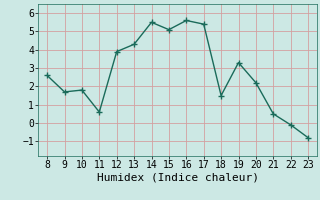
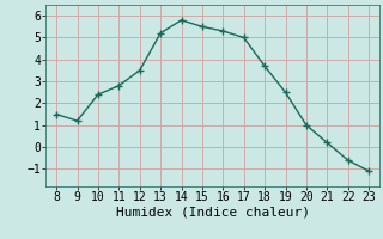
8: 2.6 -> 1.5
9: 1.7 -> 1.2
10: 1.8 -> 2.4
11: 0.6 -> 2.8
12: 3.9 -> 3.5
13: 4.3 -> 5.2
14: 5.5 -> 5.8
15: 5.1 -> 5.5
16: 5.6 -> 5.3
17: 5.4 -> 5.0
18: 1.5 -> 3.7
19: 3.3 -> 2.5
20: 2.2 -> 1.0
21: 0.5 -> 0.2
22: -0.1 -> -0.6
23: -0.8 -> -1.1
